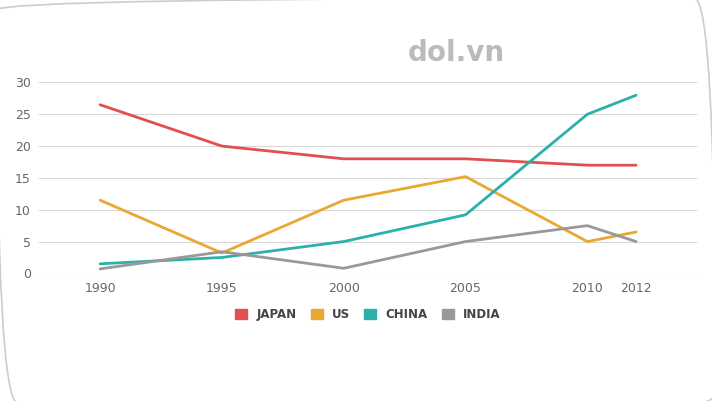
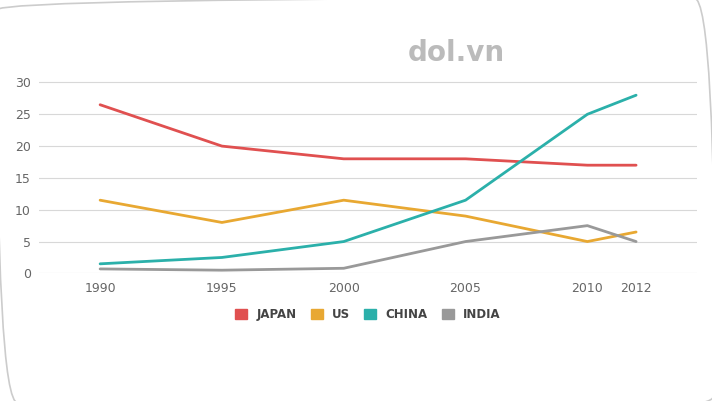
US/1995: 3.2 -> 8.0
INDIA/1995: 3.4 -> 0.5
US/2005: 15.2 -> 9.0
CHINA/2005: 9.2 -> 11.5
